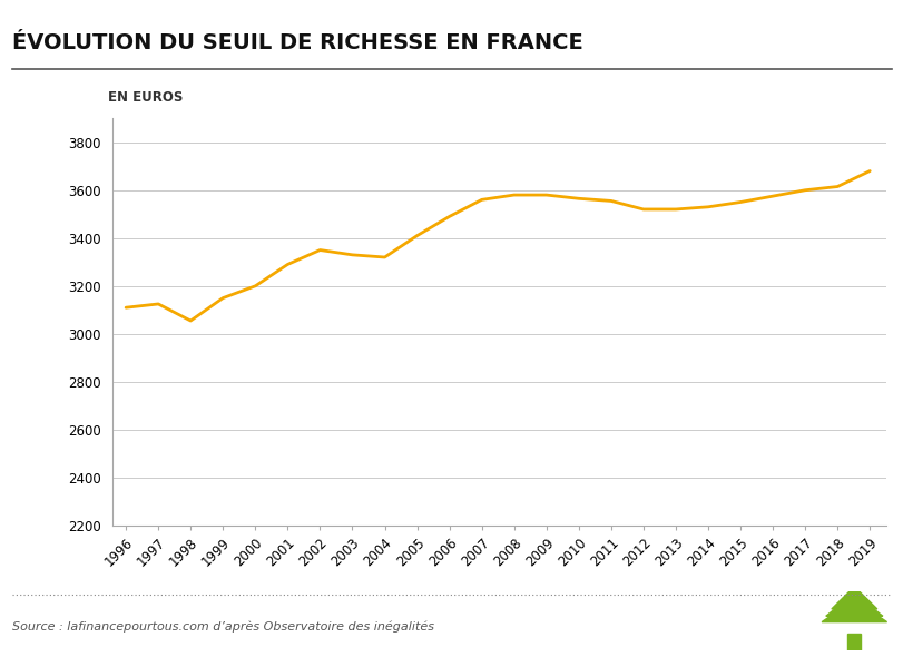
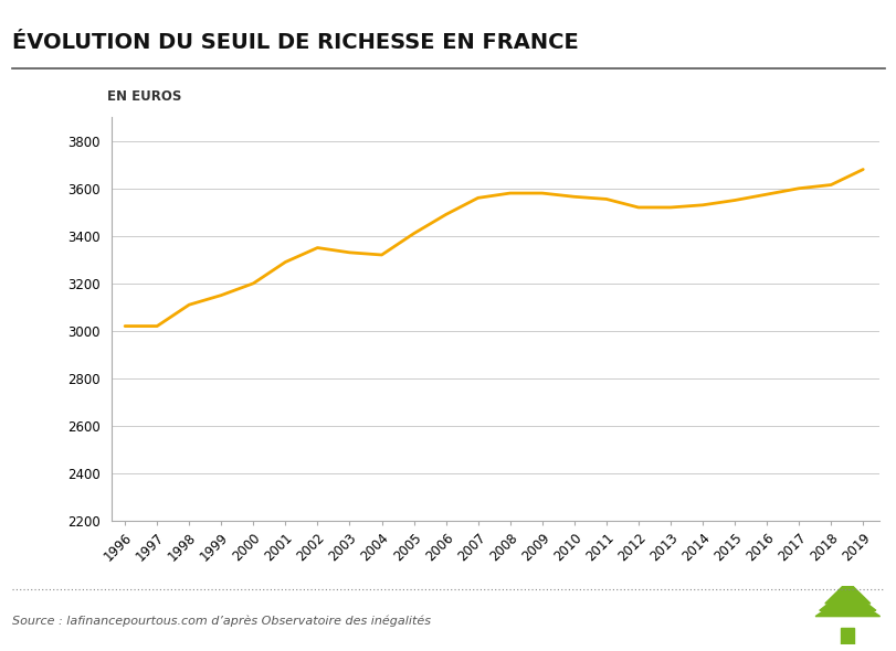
1996: 3110 -> 3020
1997: 3125 -> 3020
1998: 3055 -> 3110
